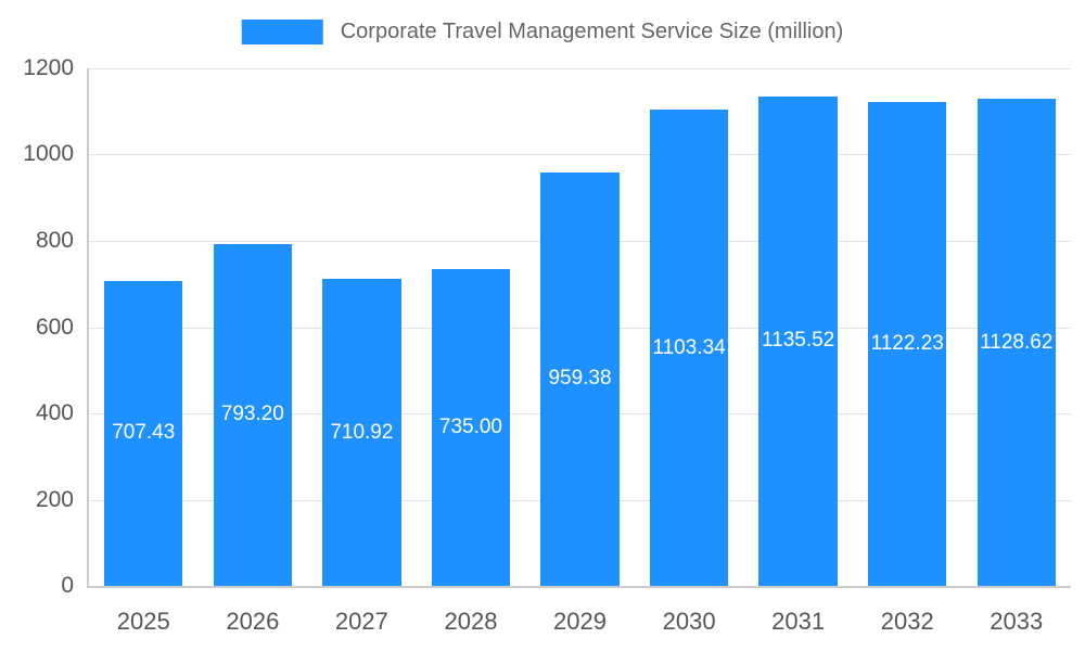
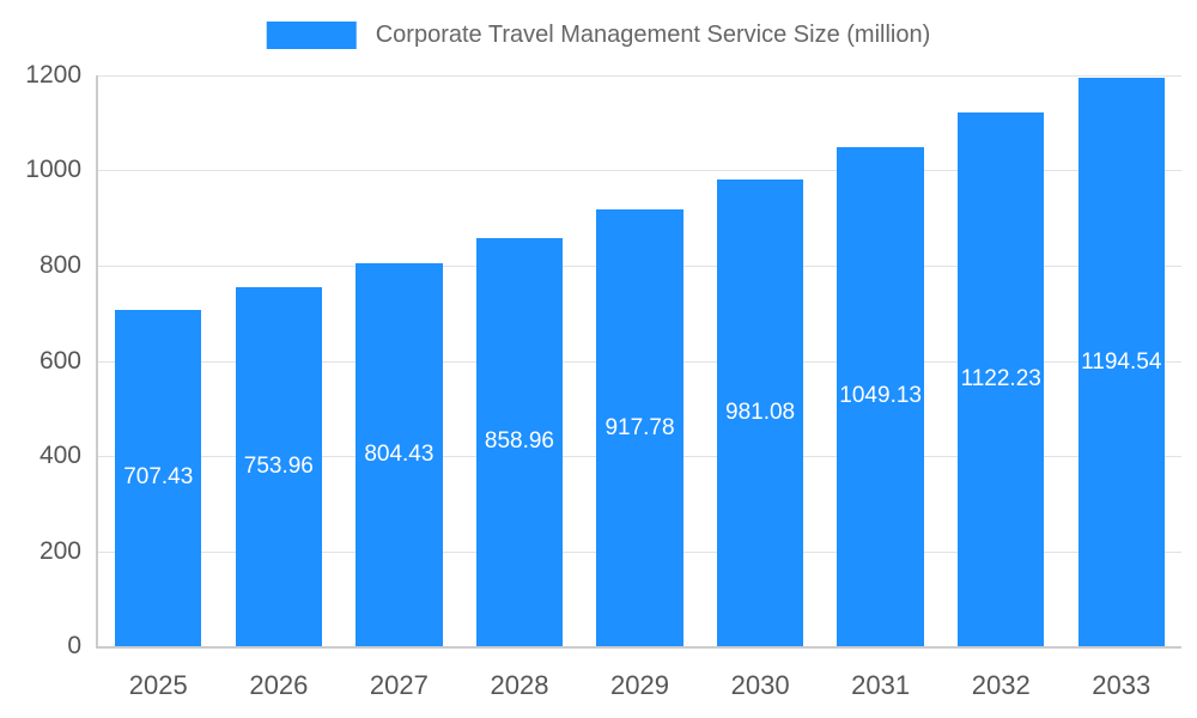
2026: 793.20 -> 753.96
2027: 710.92 -> 804.43
2028: 735.00 -> 858.96
2029: 959.38 -> 917.78
2030: 1103.34 -> 981.08
2031: 1135.52 -> 1049.13
2033: 1128.62 -> 1194.54
